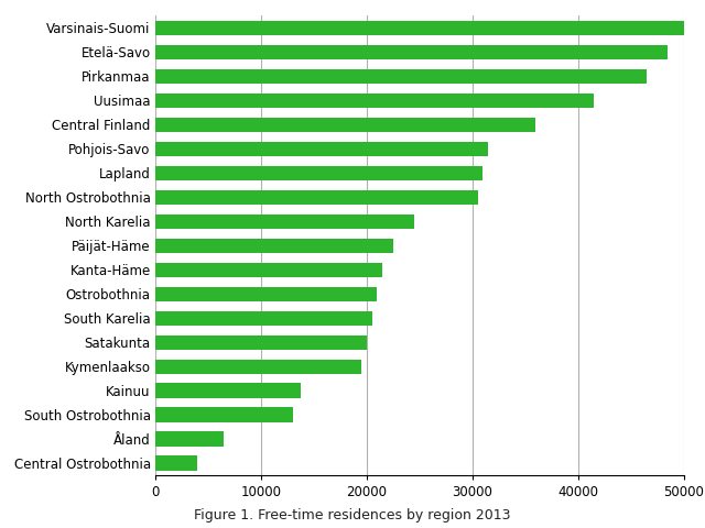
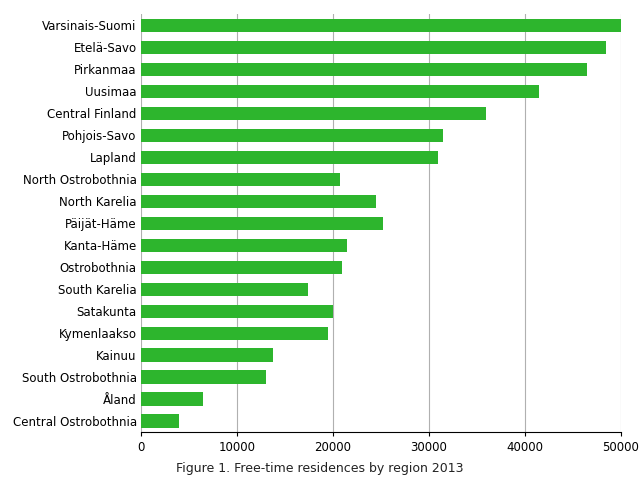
North Ostrobothnia: 30500 -> 20800
Päijät-Häme: 22500 -> 25200
South Karelia: 20500 -> 17400
